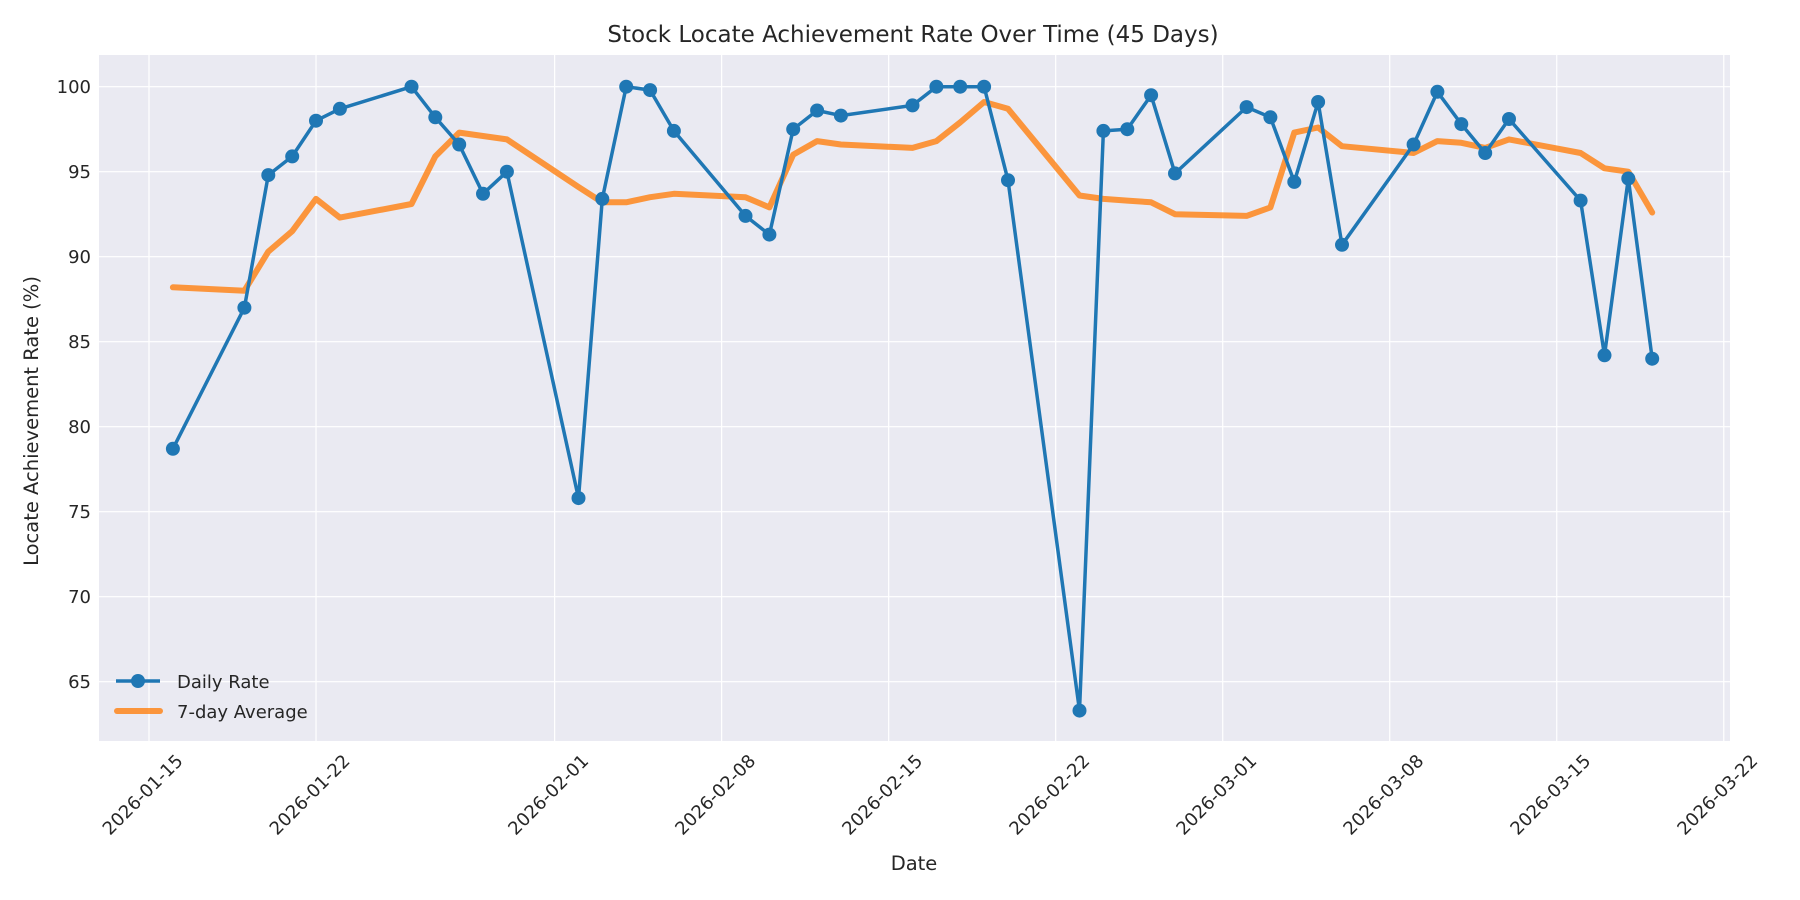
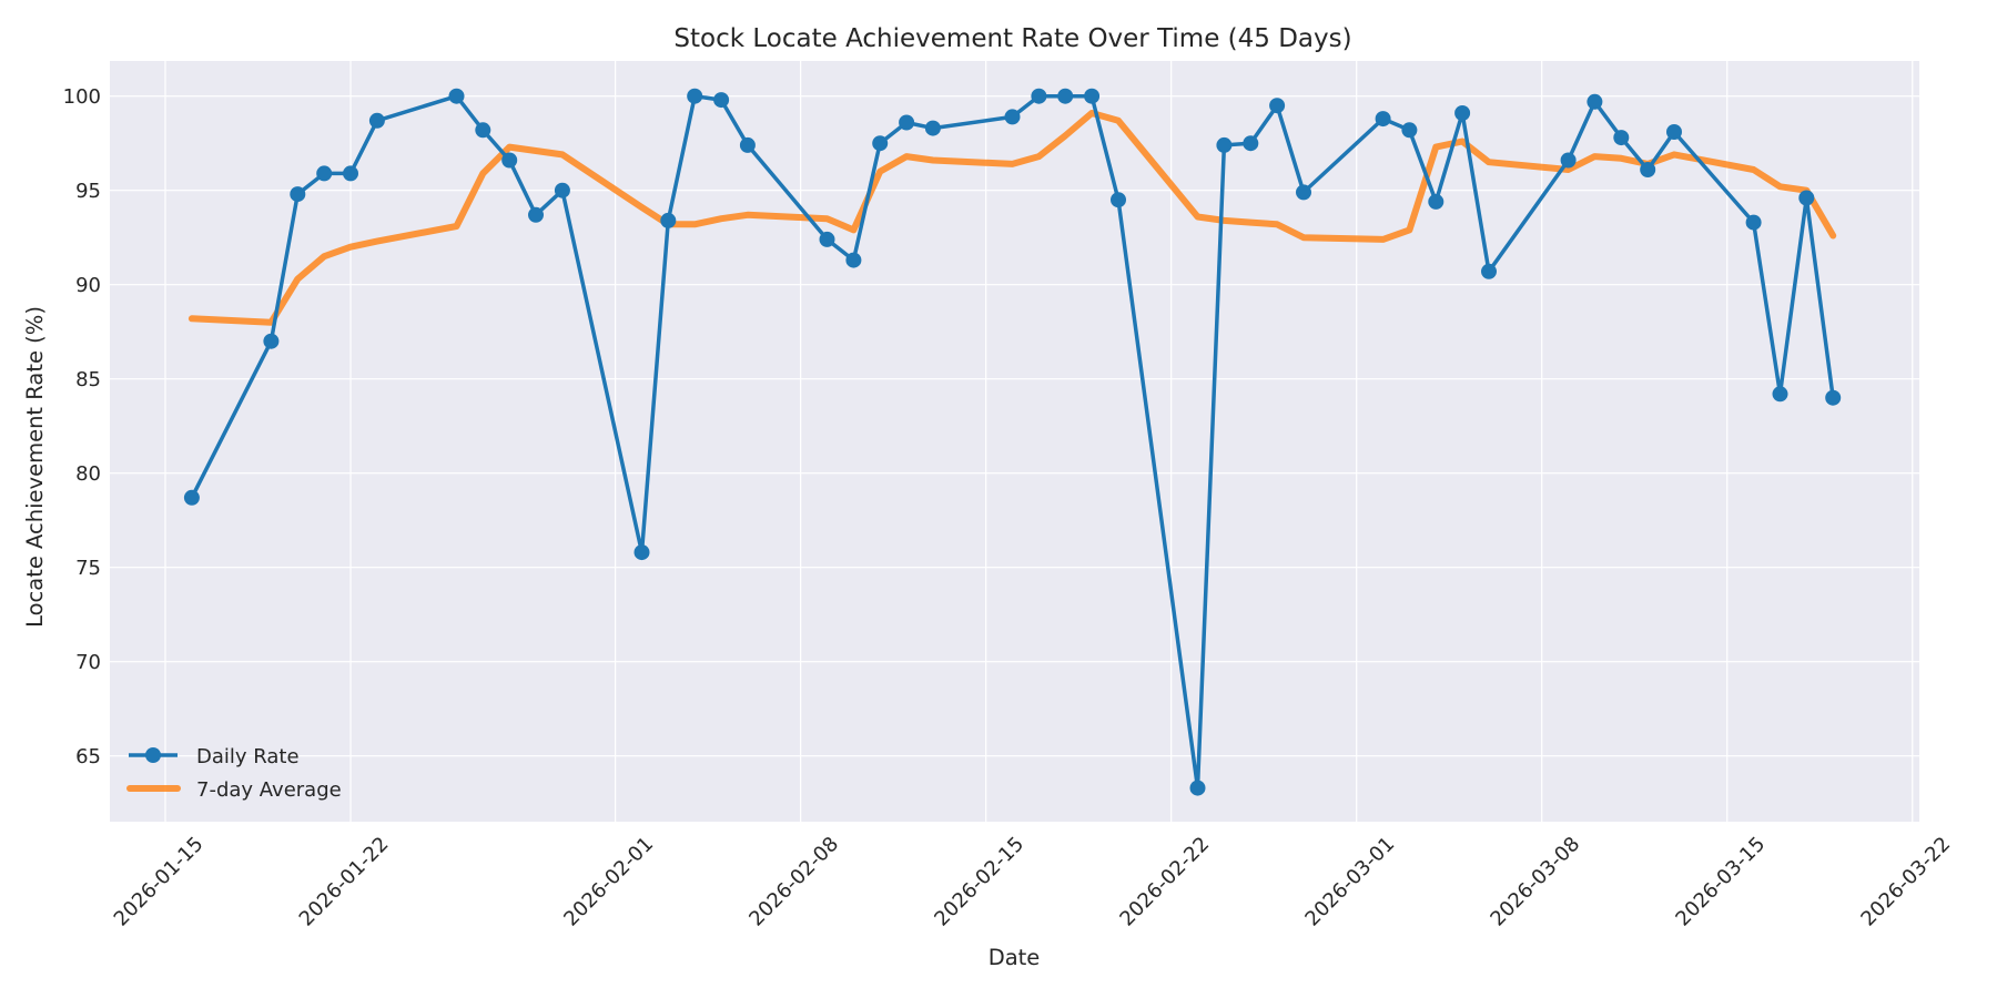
Daily Rate/2026-01-22: 98.0 -> 95.9
7-day Average/2026-01-22: 93.4 -> 92.0
